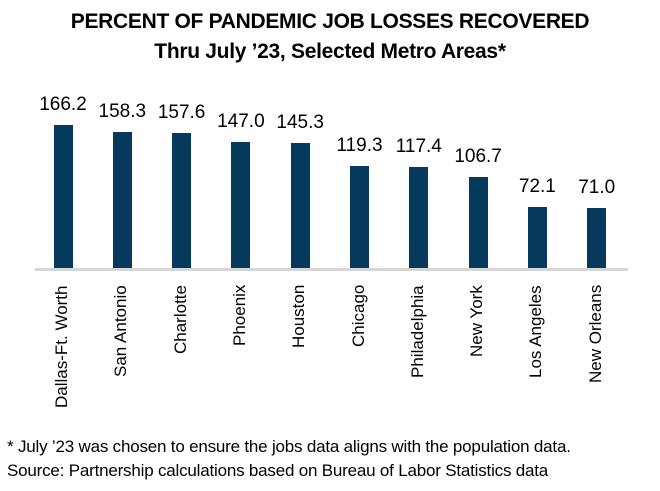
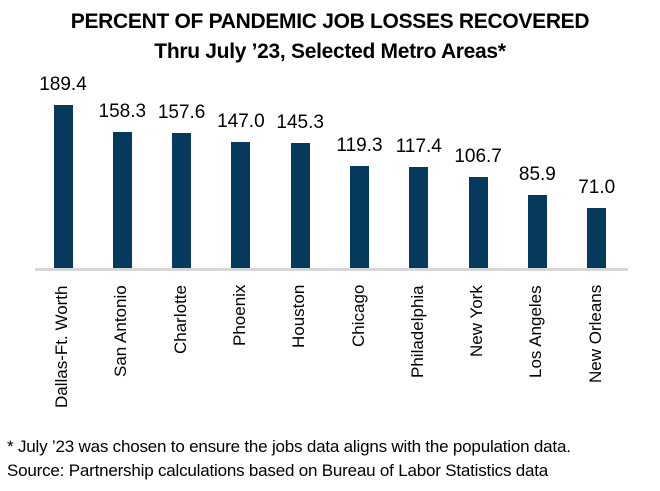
Dallas-Ft. Worth: 166.2 -> 189.4
Los Angeles: 72.1 -> 85.9
